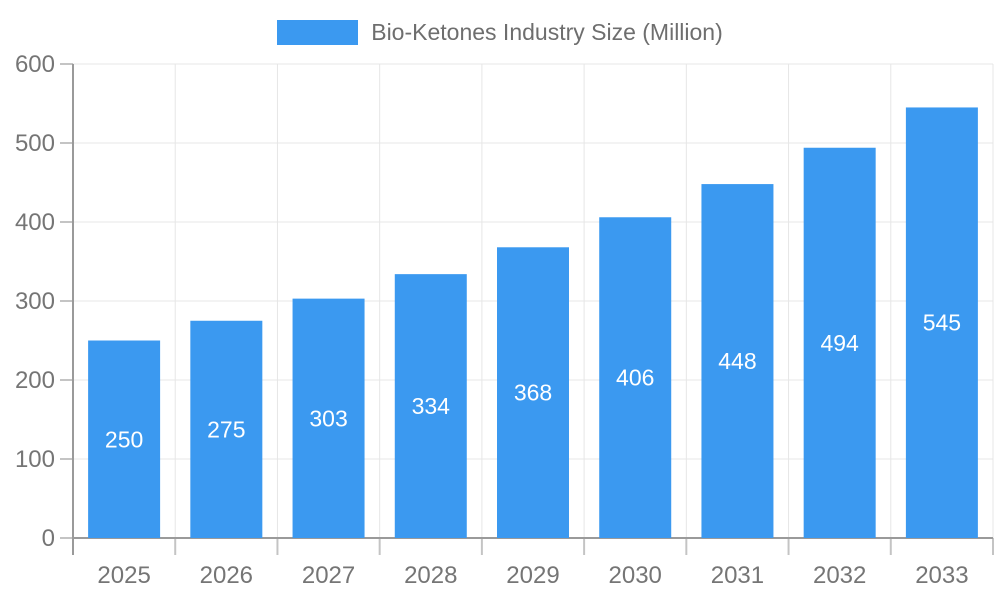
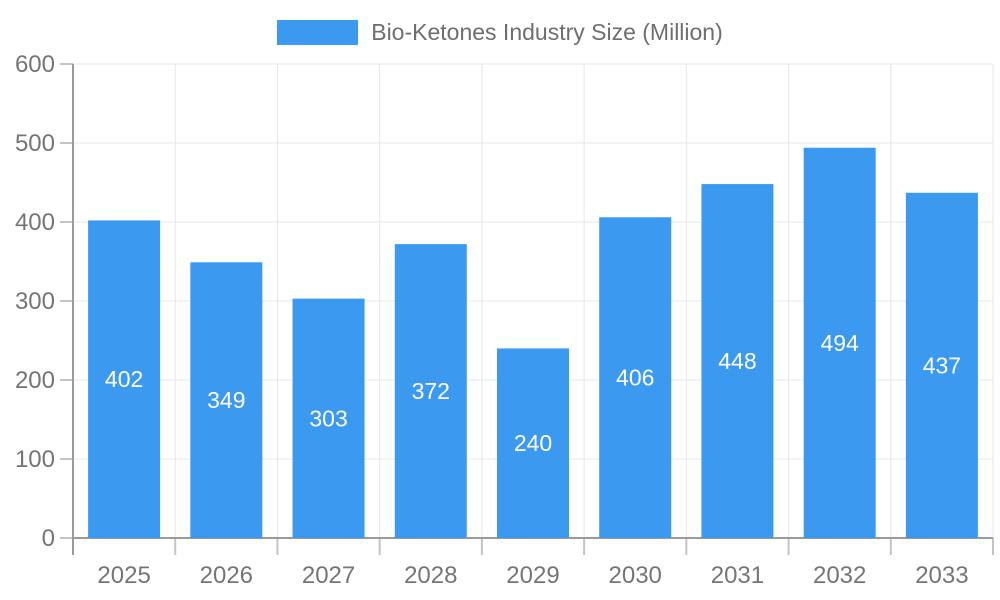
2025: 250 -> 402
2026: 275 -> 349
2028: 334 -> 372
2029: 368 -> 240
2033: 545 -> 437
